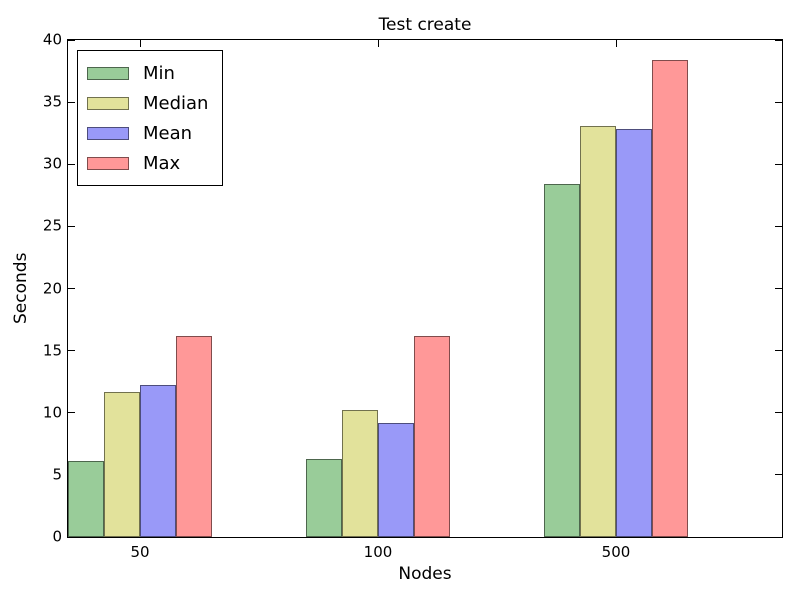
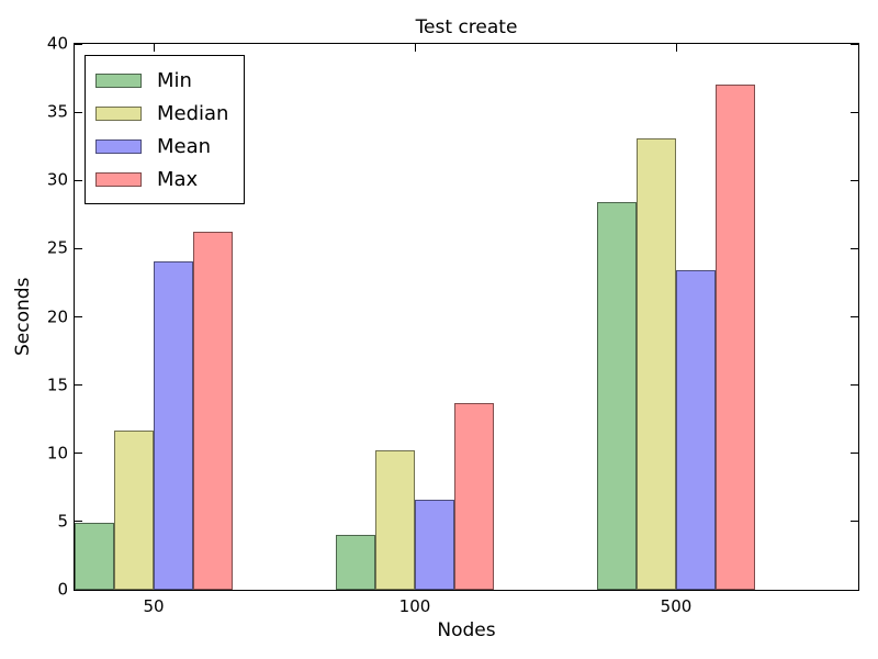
Min/50: 6.1 -> 4.9
Mean/50: 12.2 -> 24.1
Max/50: 16.2 -> 26.2
Min/100: 6.3 -> 4.0
Mean/100: 9.2 -> 6.6
Max/100: 16.2 -> 13.7
Mean/500: 32.8 -> 23.4
Max/500: 38.4 -> 37.0
